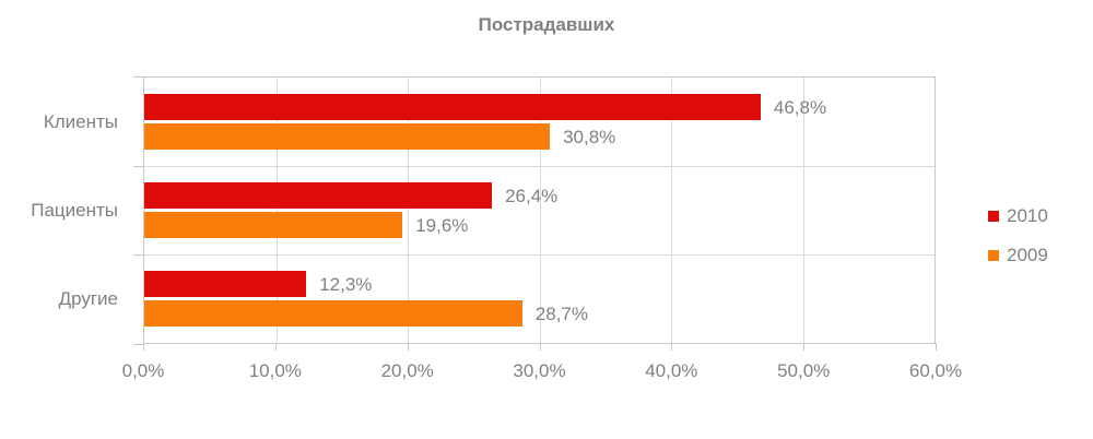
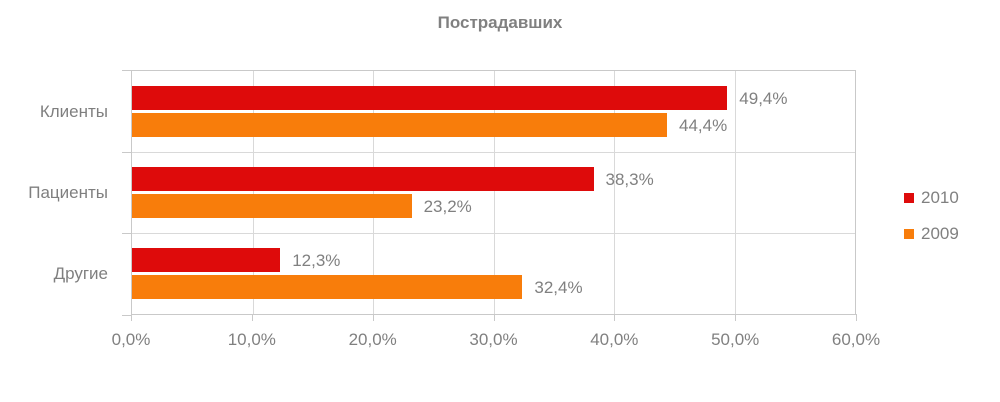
2010/Клиенты: 46,8% -> 49,4%
2009/Клиенты: 30,8% -> 44,4%
2010/Пациенты: 26,4% -> 38,3%
2009/Пациенты: 19,6% -> 23,2%
2009/Другие: 28,7% -> 32,4%
